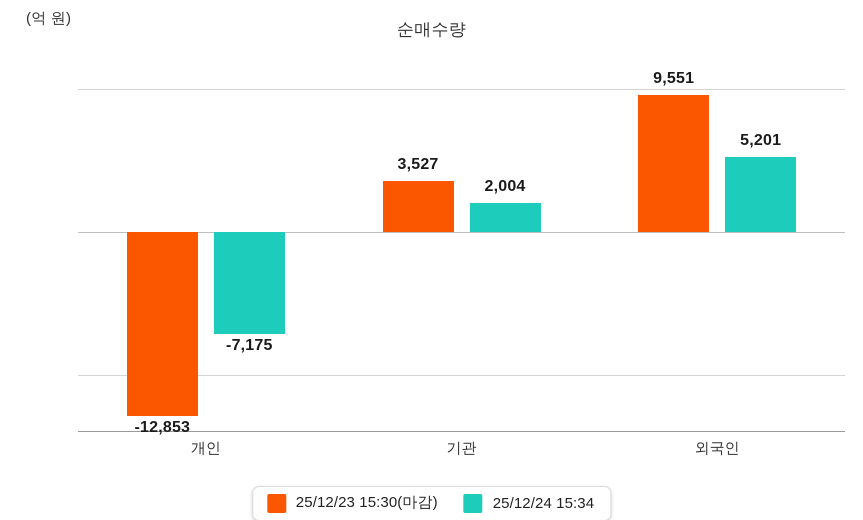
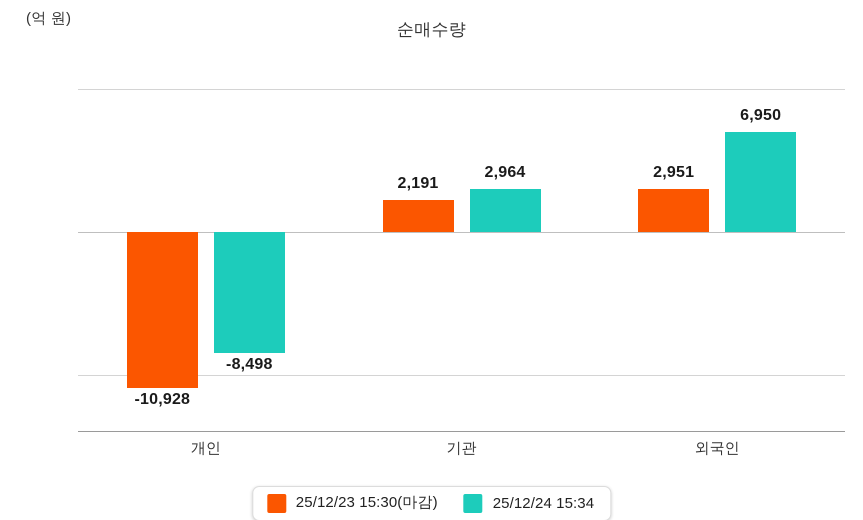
25/12/23 15:30(마감)/개인: -12,853 -> -10,928
25/12/24 15:34/개인: -7,175 -> -8,498
25/12/23 15:30(마감)/기관: 3,527 -> 2,191
25/12/24 15:34/기관: 2,004 -> 2,964
25/12/23 15:30(마감)/외국인: 9,551 -> 2,951
25/12/24 15:34/외국인: 5,201 -> 6,950
